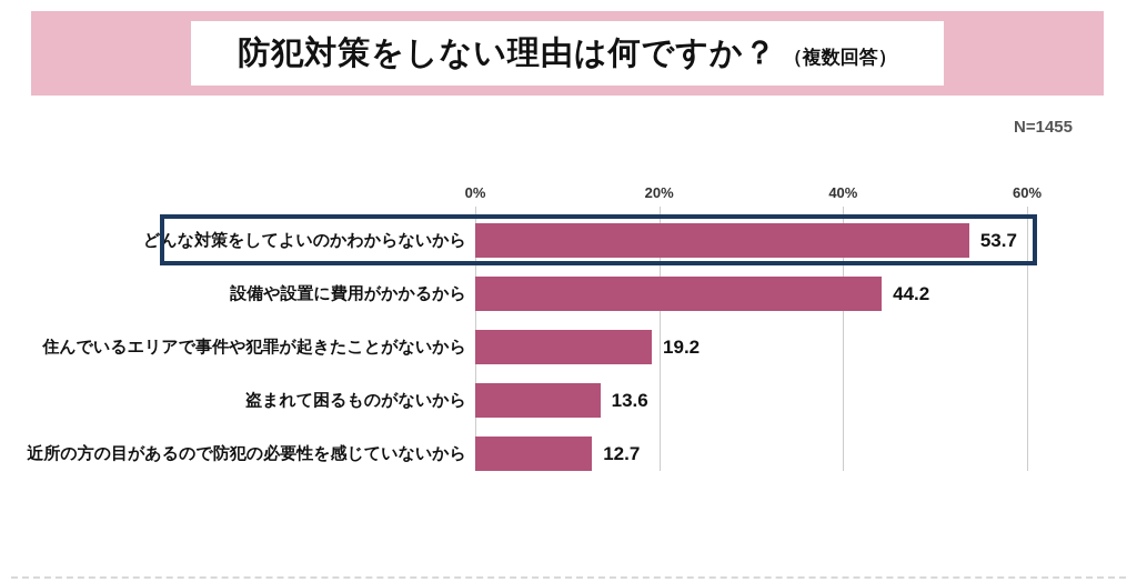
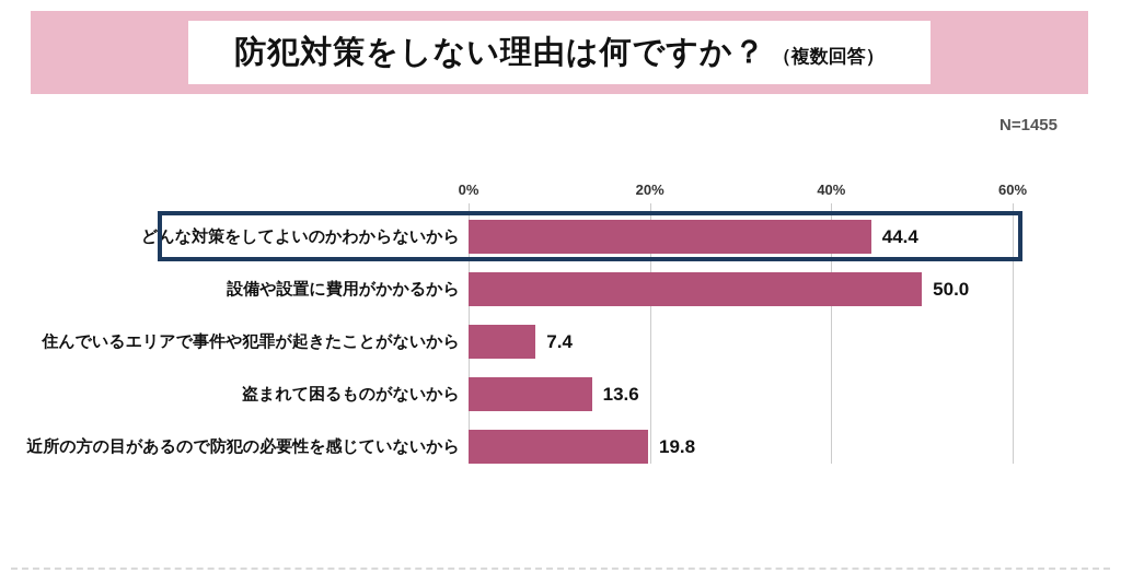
どんな対策をしてよいのかわからないから: 53.7 -> 44.4
設備や設置に費用がかかるから: 44.2 -> 50.0
住んでいるエリアで事件や犯罪が起きたことがないから: 19.2 -> 7.4
近所の方の目があるので防犯の必要性を感じていないから: 12.7 -> 19.8
